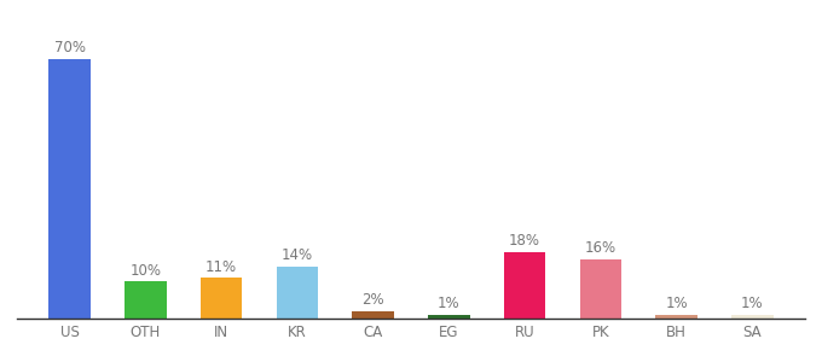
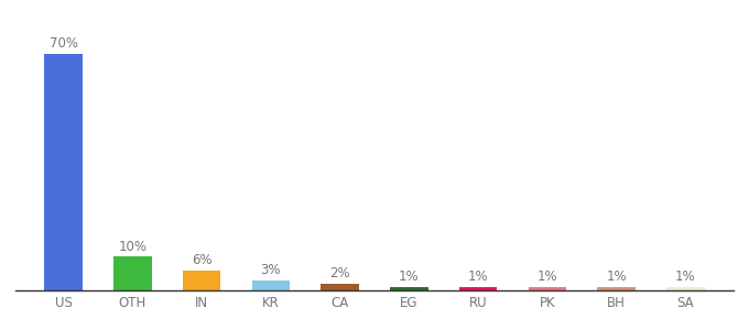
IN: 11% -> 6%
KR: 14% -> 3%
RU: 18% -> 1%
PK: 16% -> 1%
